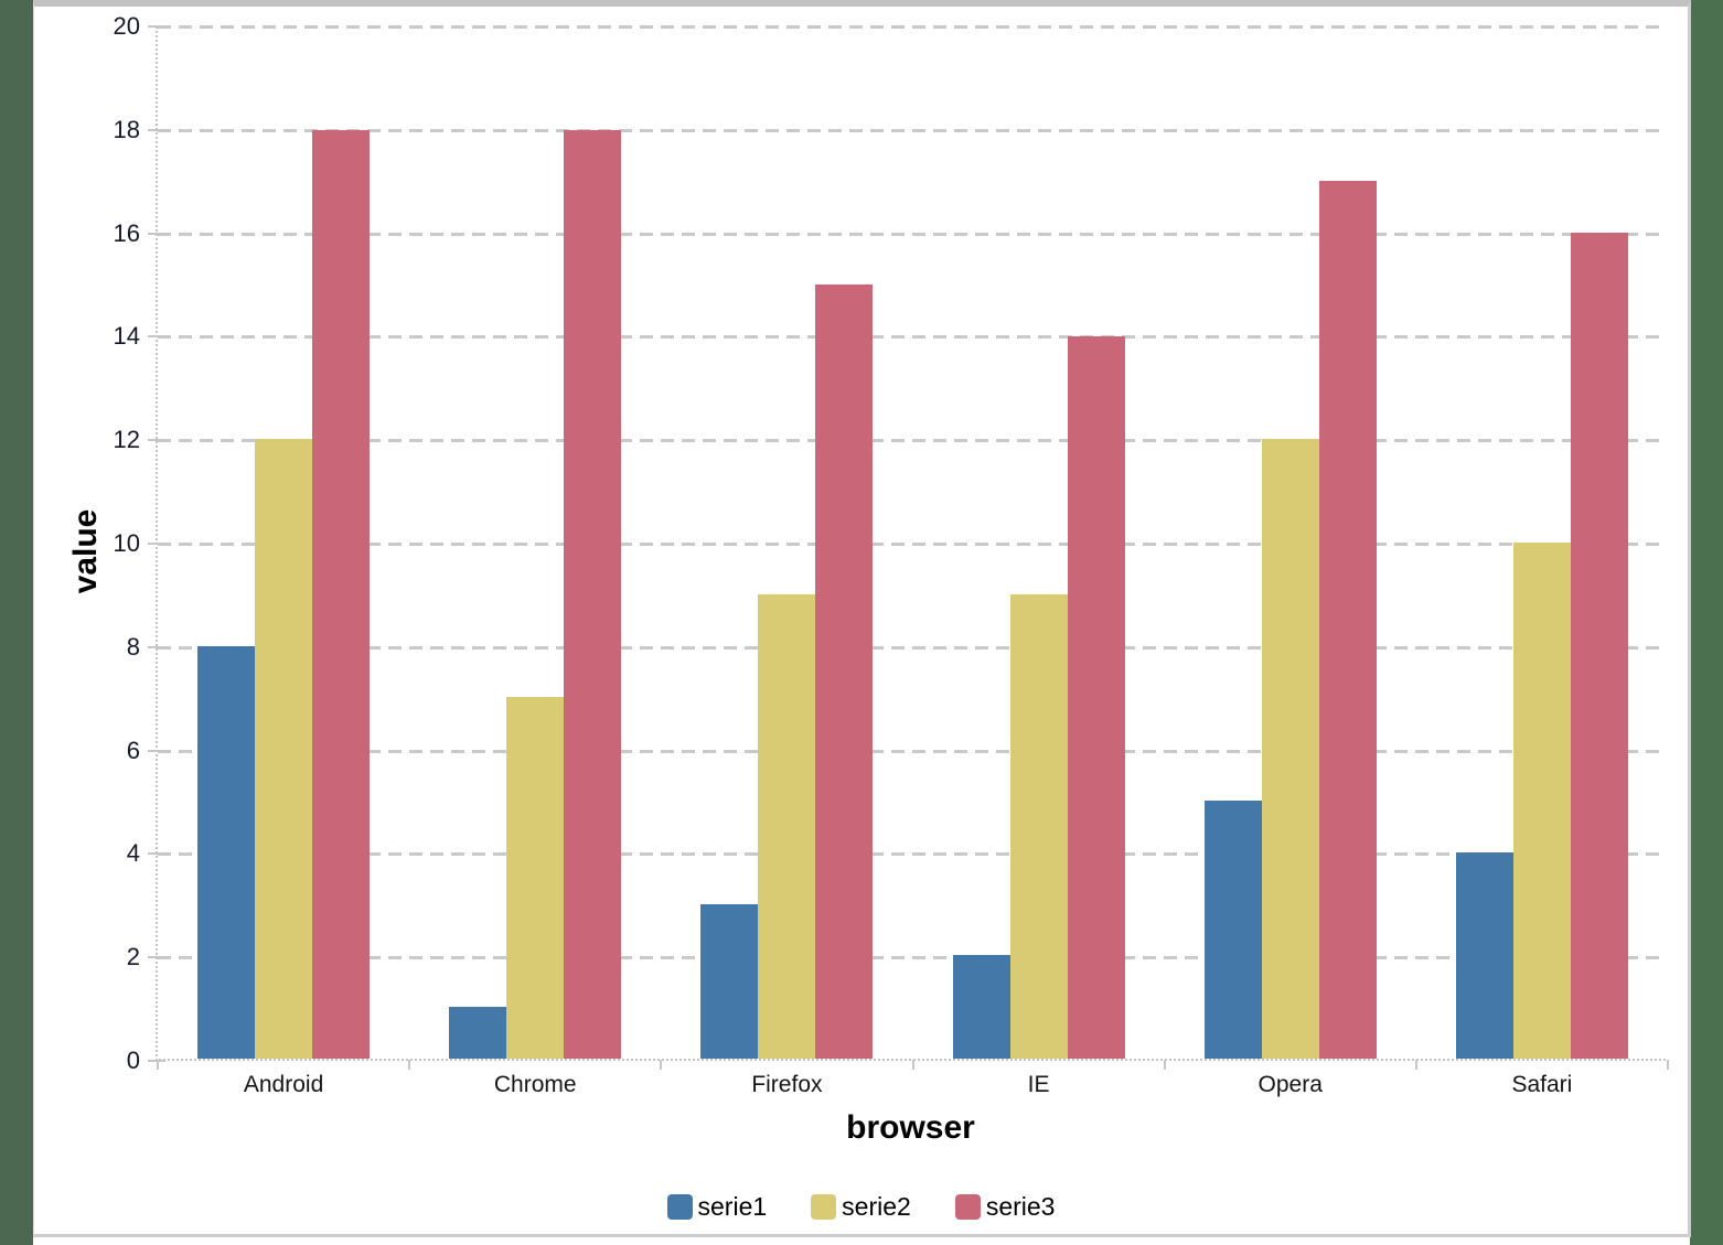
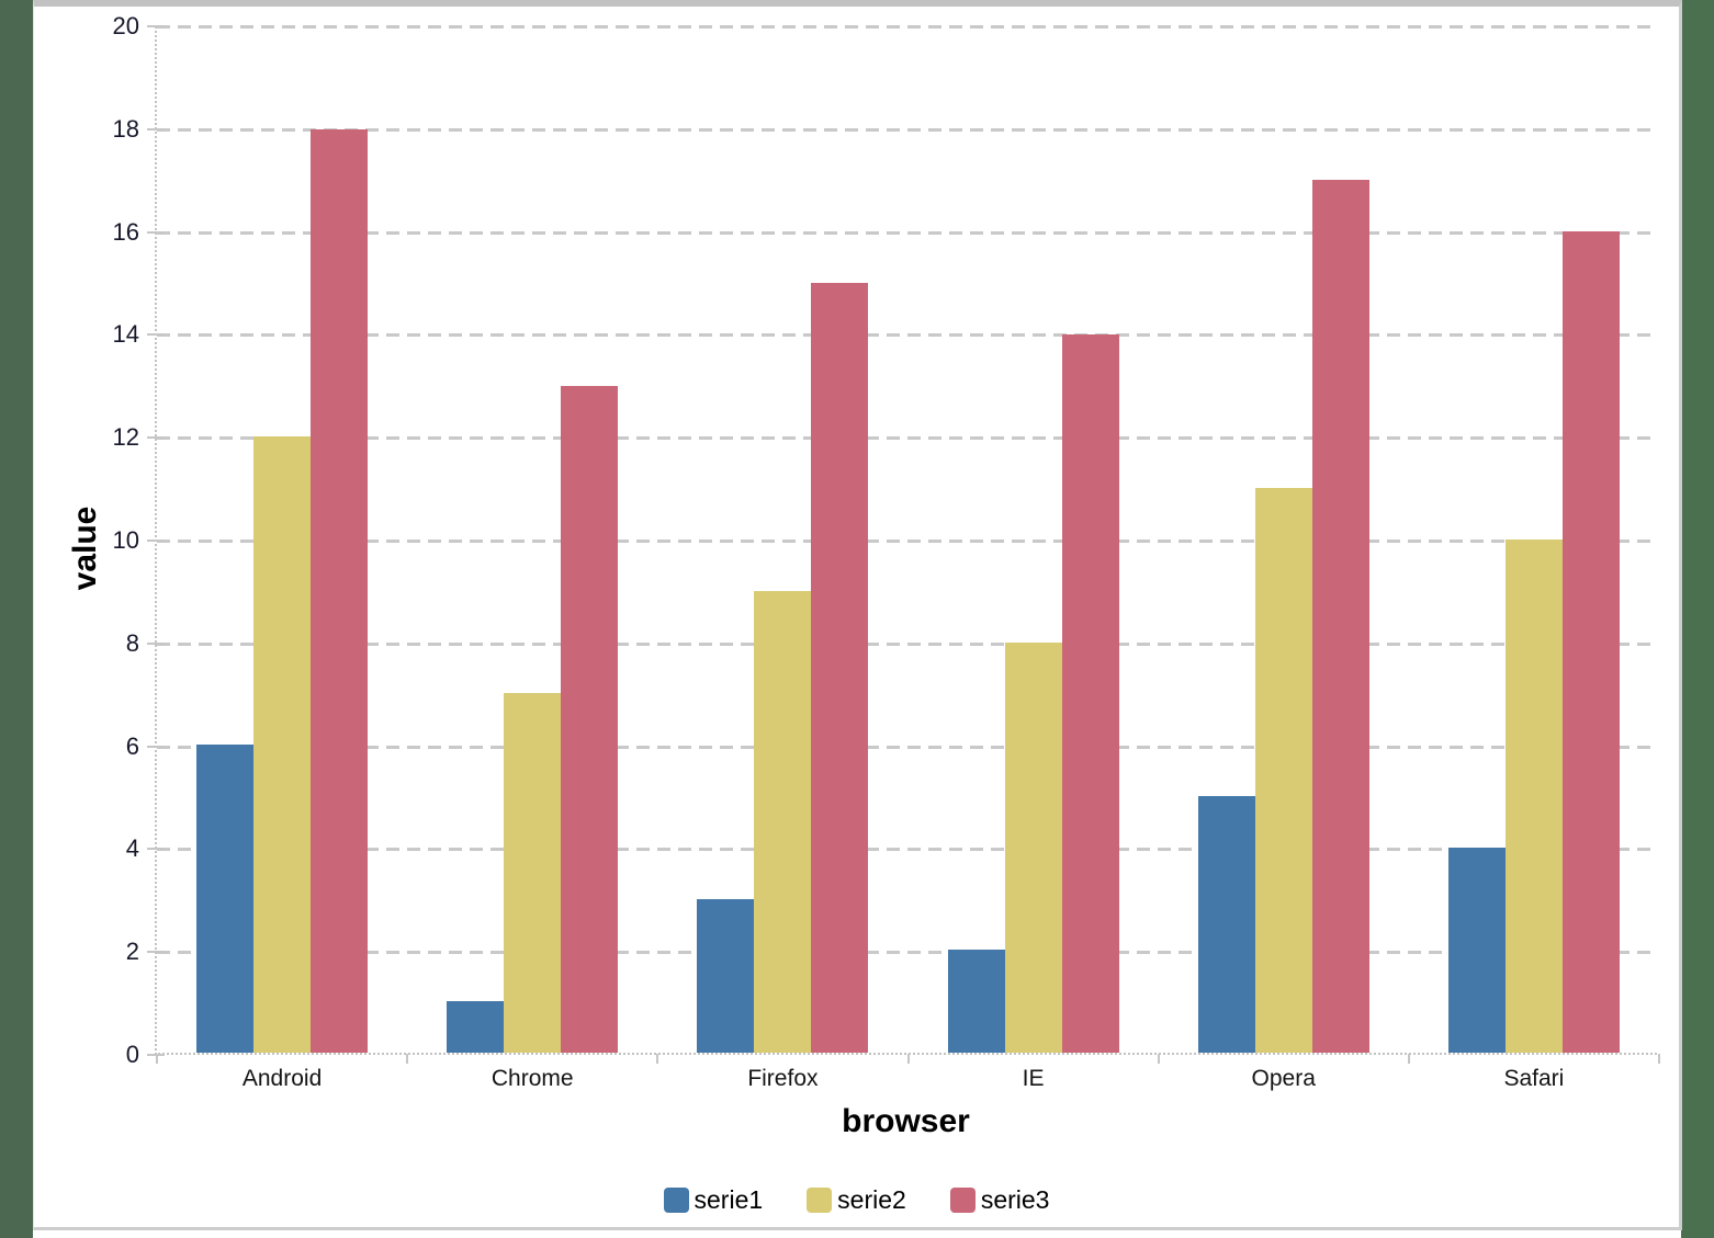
serie1/Android: 8 -> 6
serie3/Chrome: 18 -> 13
serie2/IE: 9 -> 8
serie2/Opera: 12 -> 11
